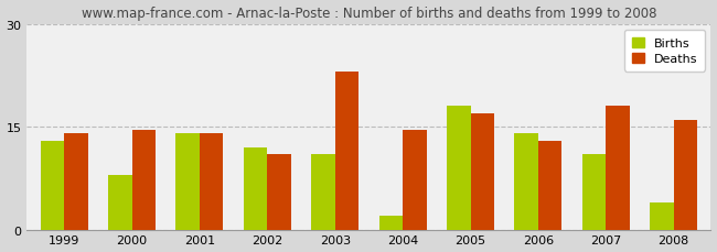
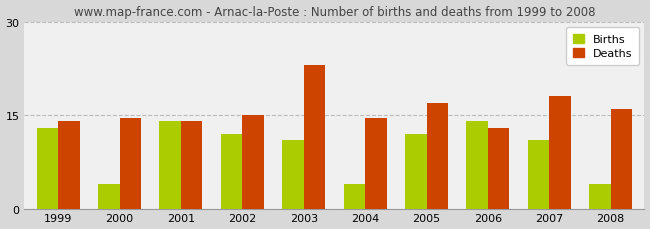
Births/2000: 8 -> 4
Deaths/2002: 11.0 -> 15.0
Births/2004: 2 -> 4
Births/2005: 18 -> 12
